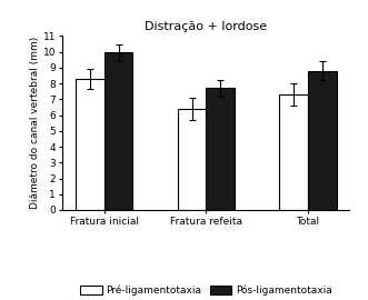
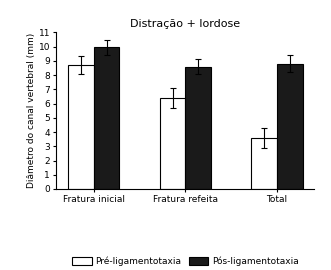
Pré-ligamentotaxia/Fratura inicial: 8.3 -> 8.7
Pós-ligamentotaxia/Fratura refeita: 7.7 -> 8.6
Pré-ligamentotaxia/Total: 7.3 -> 3.6
